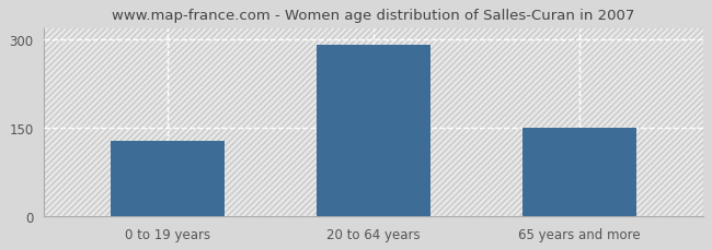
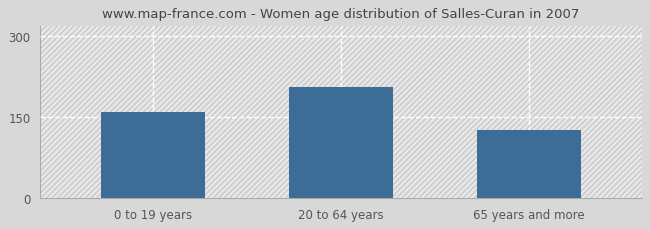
0 to 19 years: 128 -> 160
20 to 64 years: 291 -> 206
65 years and more: 151 -> 126
